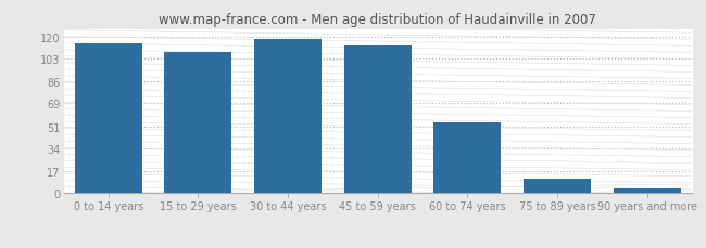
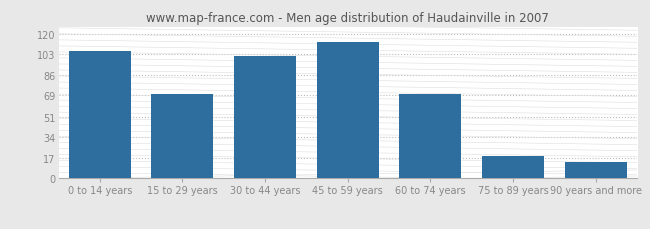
0 to 14 years: 115 -> 106
15 to 29 years: 108 -> 70
30 to 44 years: 118 -> 102
60 to 74 years: 54 -> 70
75 to 89 years: 11 -> 19
90 years and more: 4 -> 14
